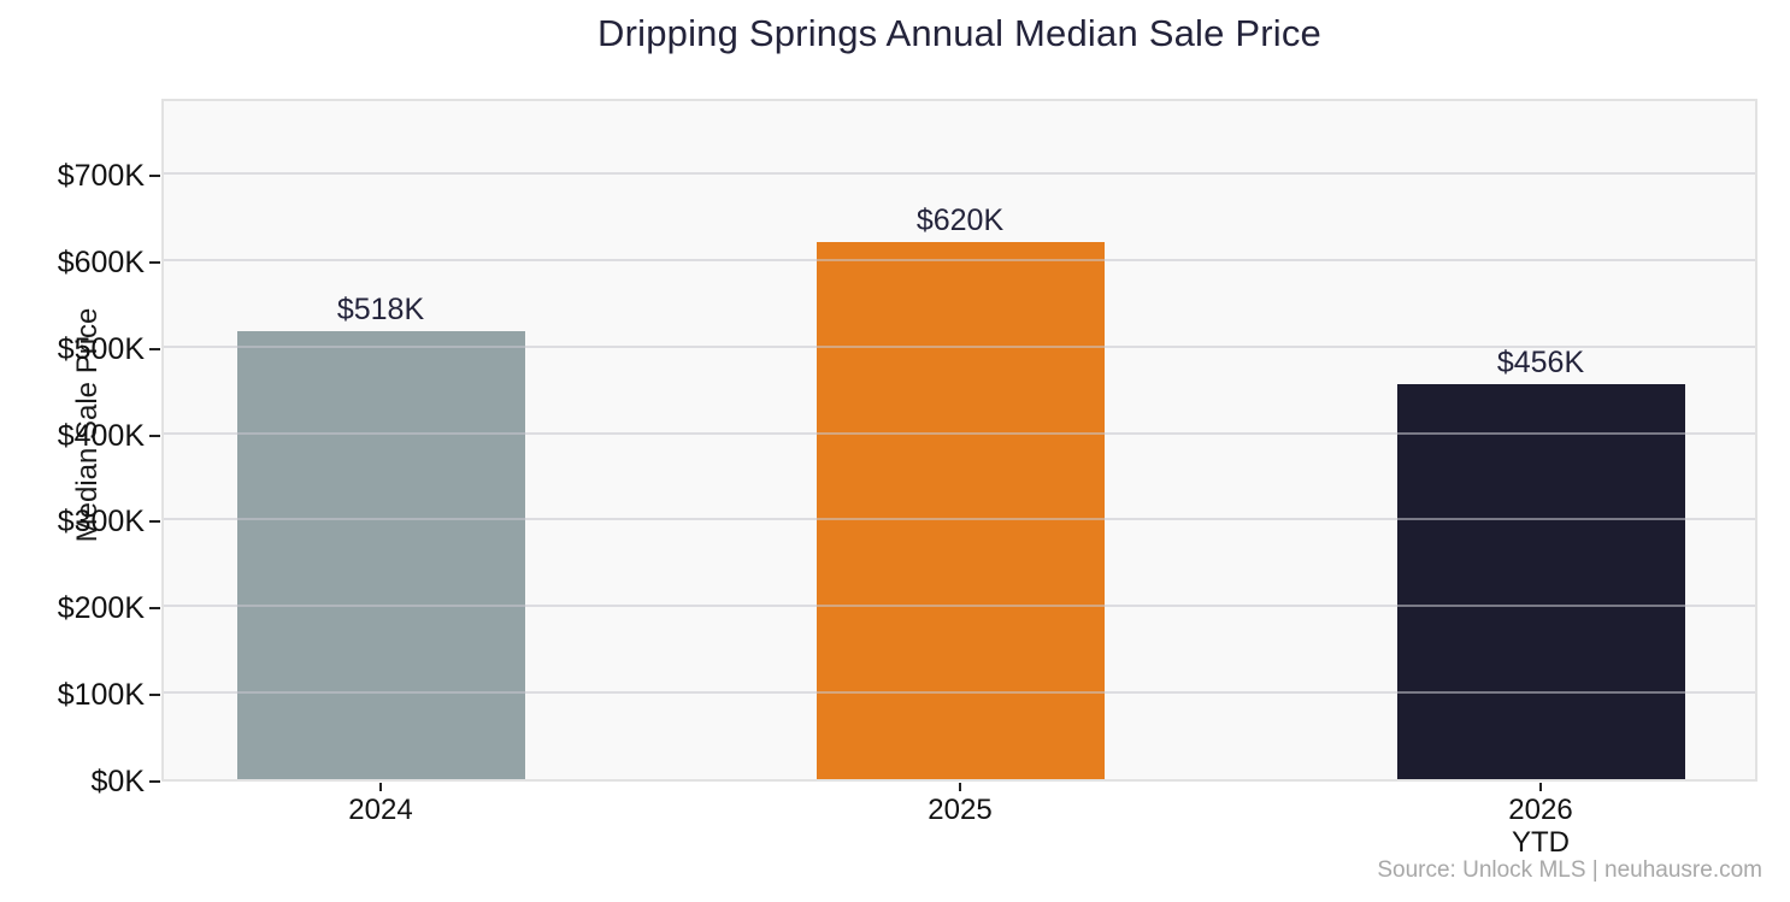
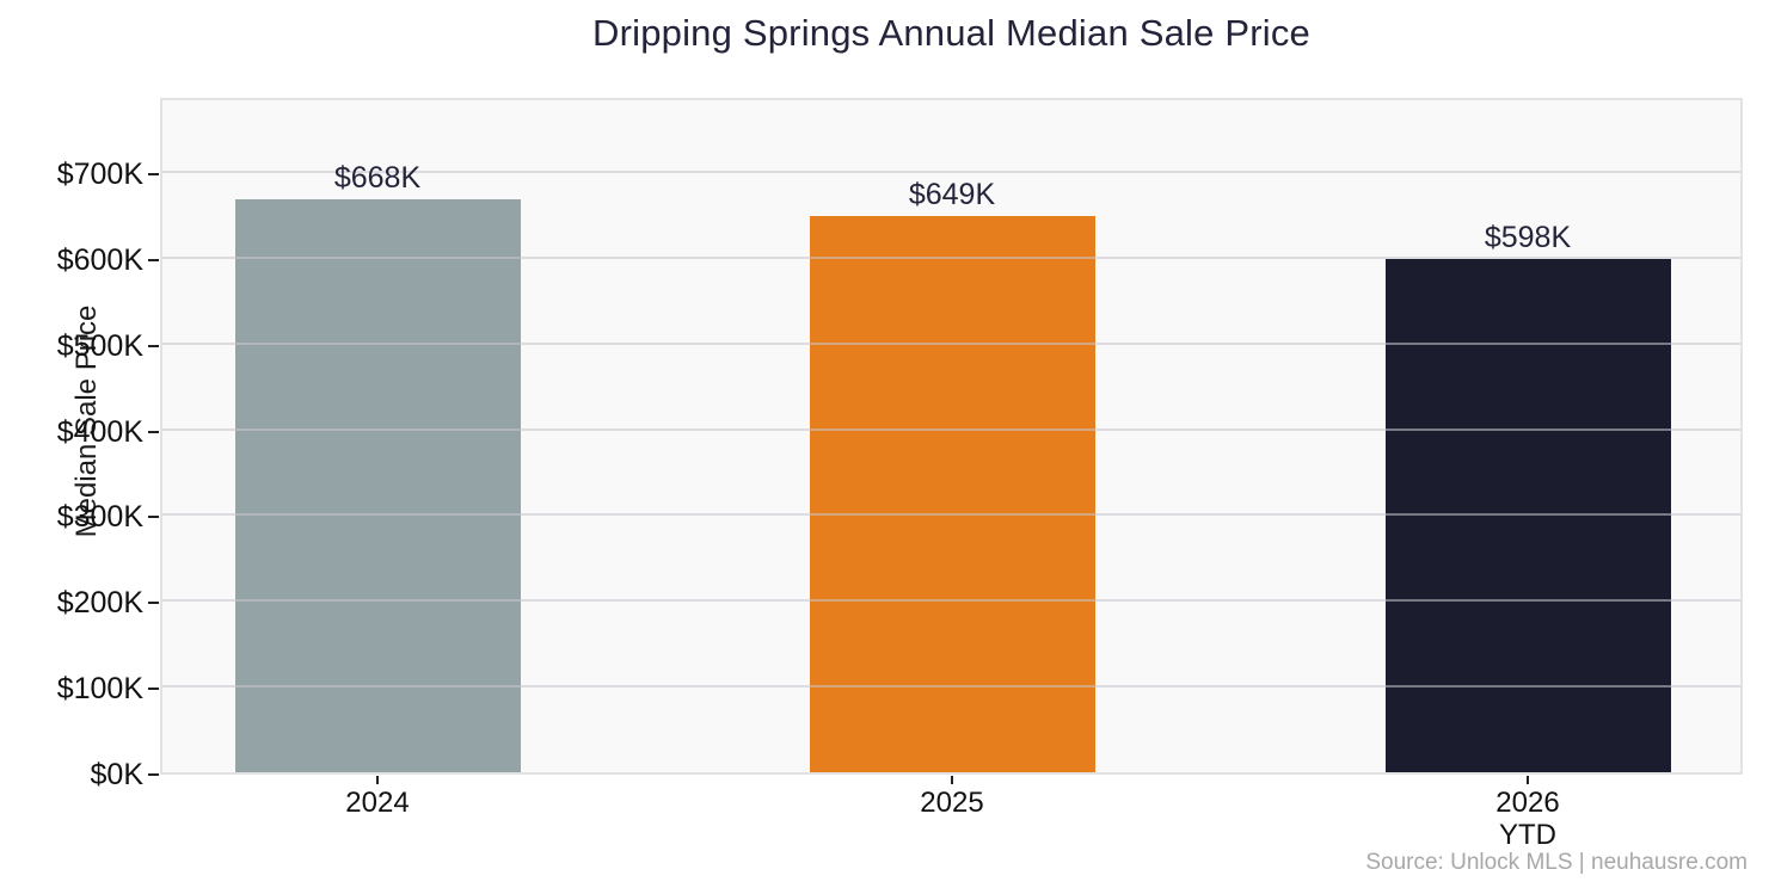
2024: $518K -> $668K
2025: $620K -> $649K
2026 YTD: $456K -> $598K
